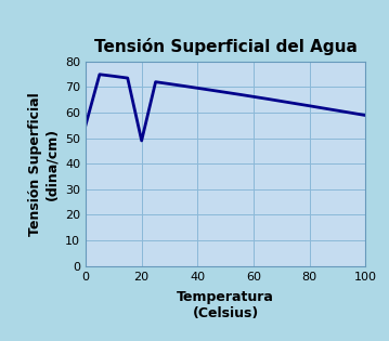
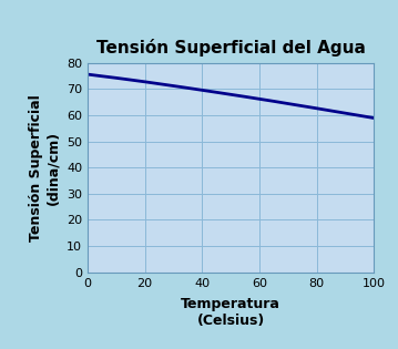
0: 55.0 -> 75.6
20: 49.0 -> 72.8
